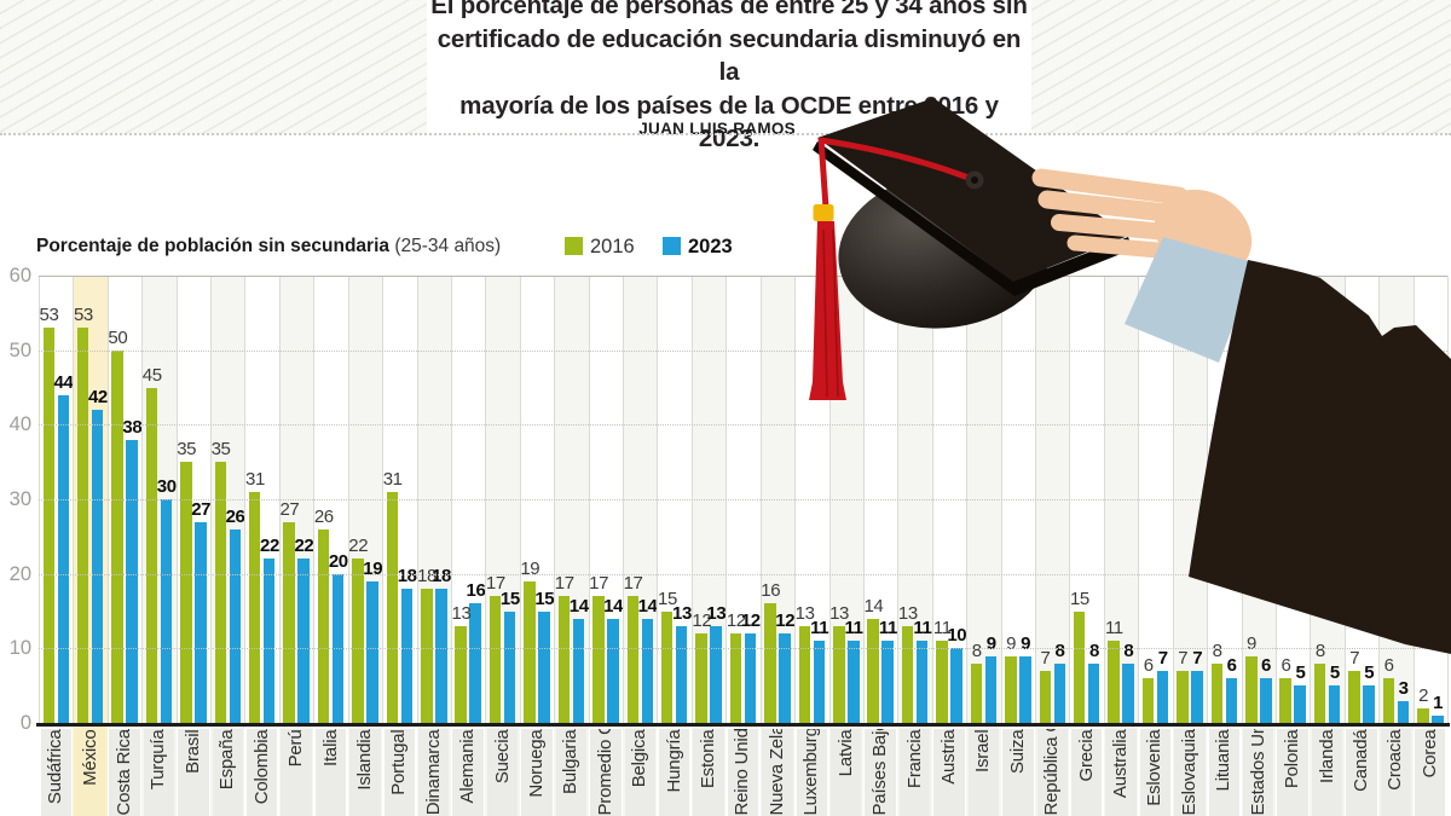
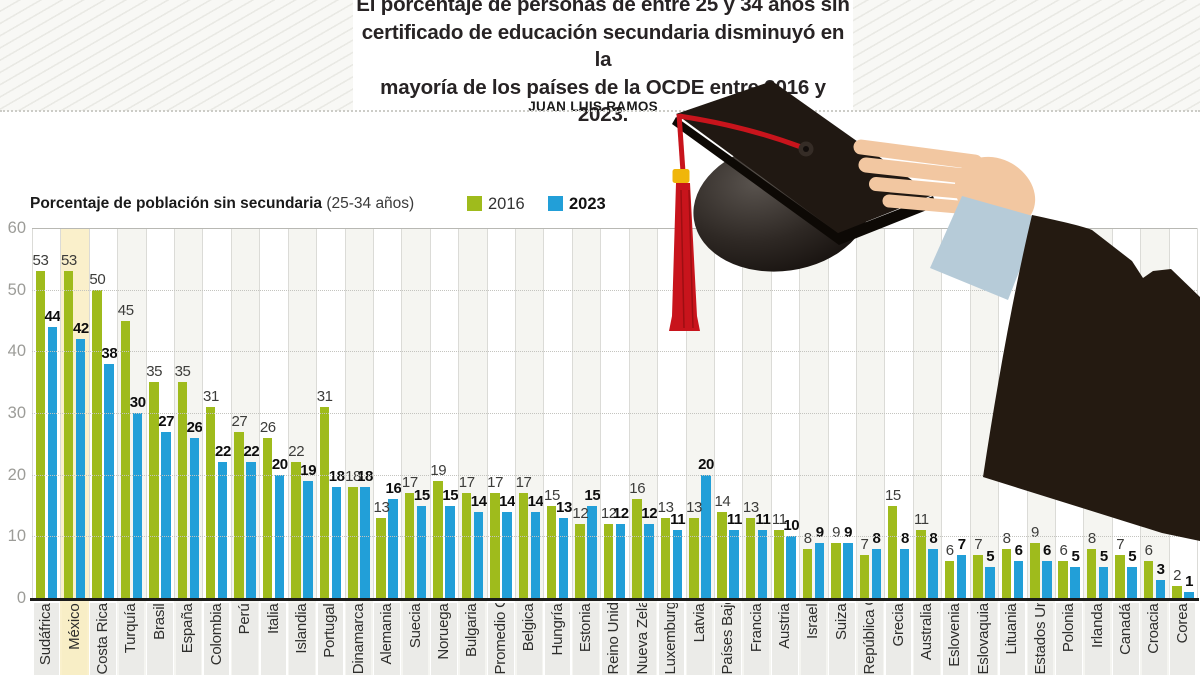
2023/Estonia: 13 -> 15
2023/Latvia: 11 -> 20
2023/Eslovaquia: 7 -> 5
